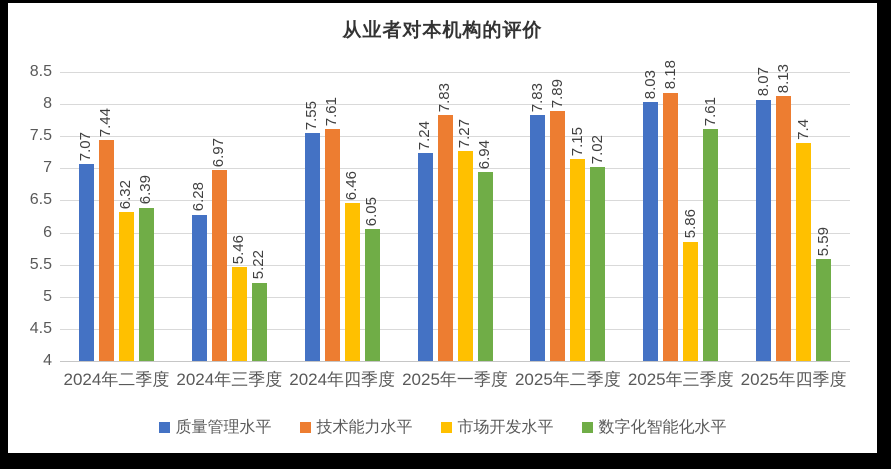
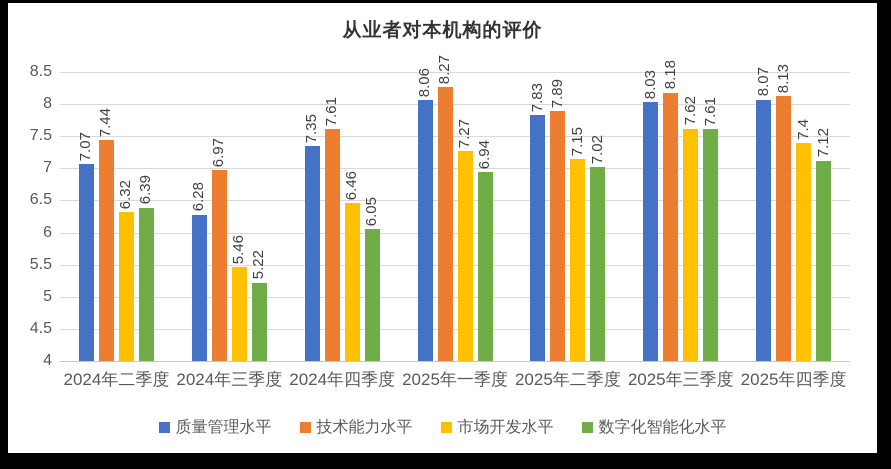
质量管理水平/2024年四季度: 7.55 -> 7.35
质量管理水平/2025年一季度: 7.24 -> 8.06
技术能力水平/2025年一季度: 7.83 -> 8.27
市场开发水平/2025年三季度: 5.86 -> 7.62
数字化智能化水平/2025年四季度: 5.59 -> 7.12
